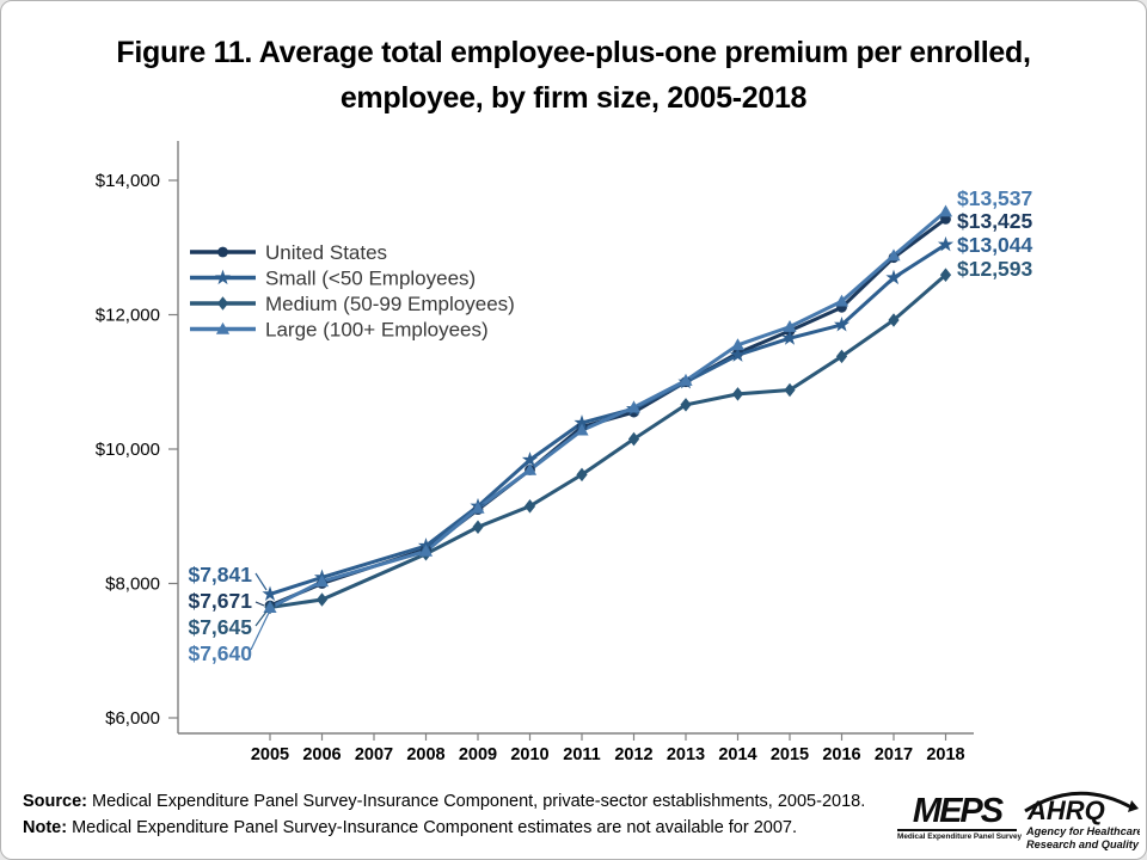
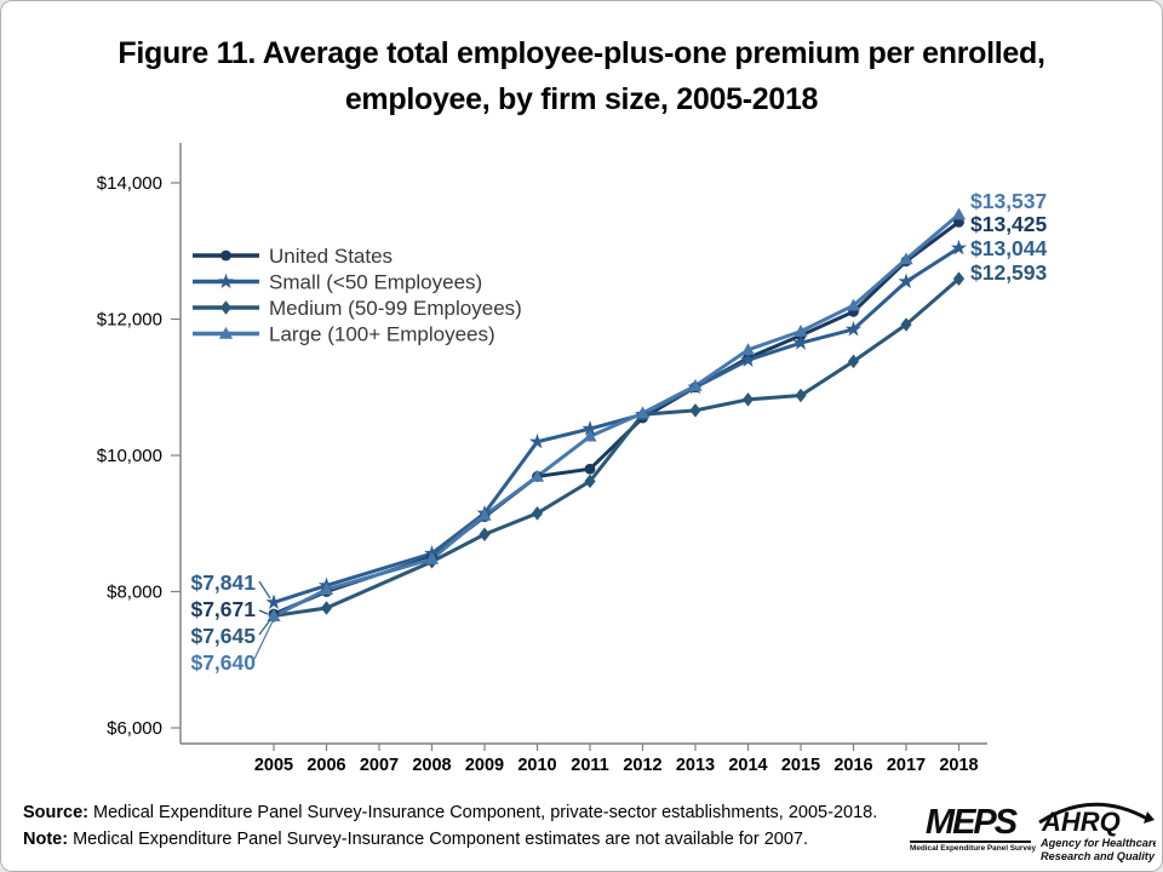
Small (<50 Employees)/2010: $9800 -> $10200
United States/2011: $10300 -> $9800
Medium (50-99 Employees)/2012: $10200 -> $10600
